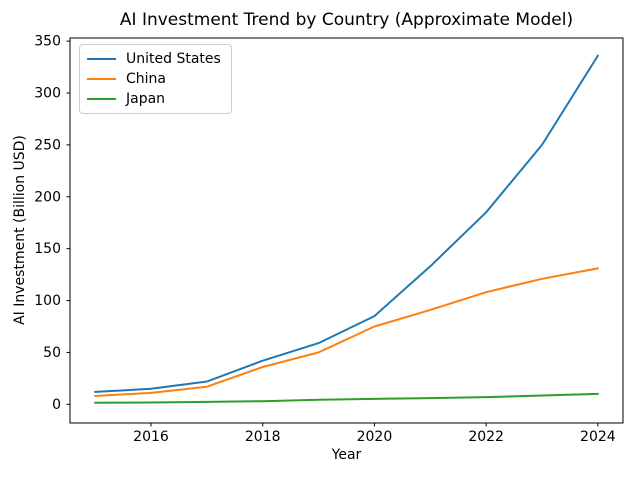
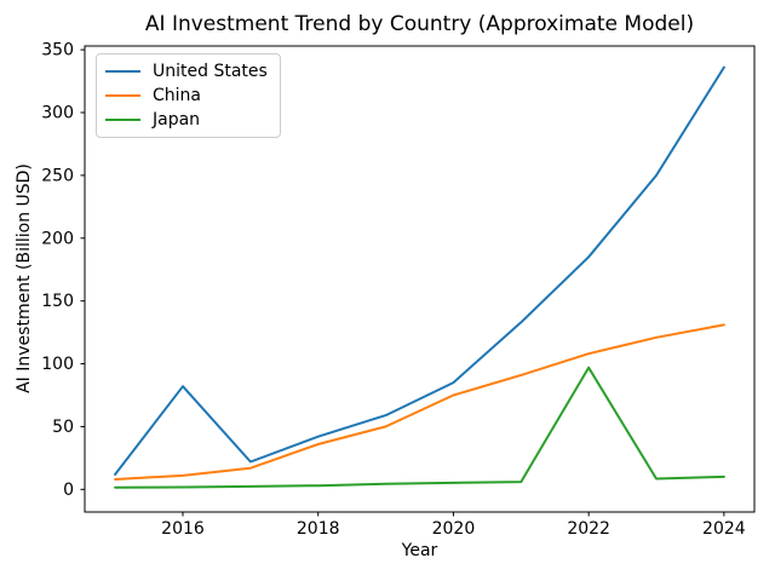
United States/2016: 15 -> 82
Japan/2022: 7 -> 97
